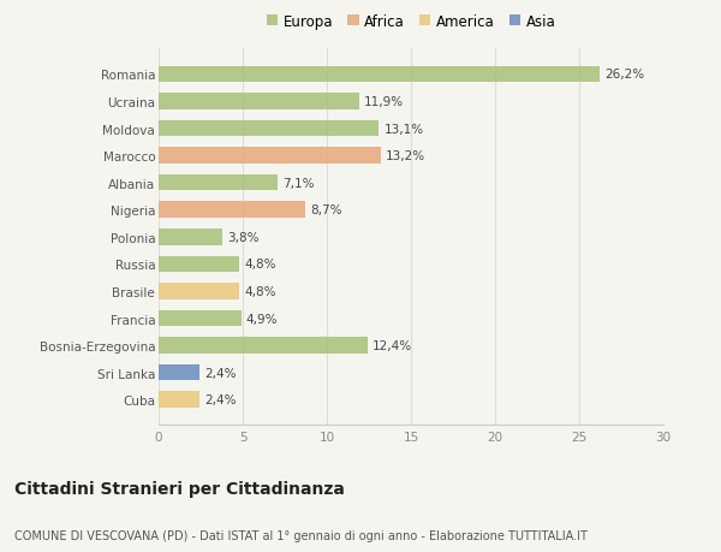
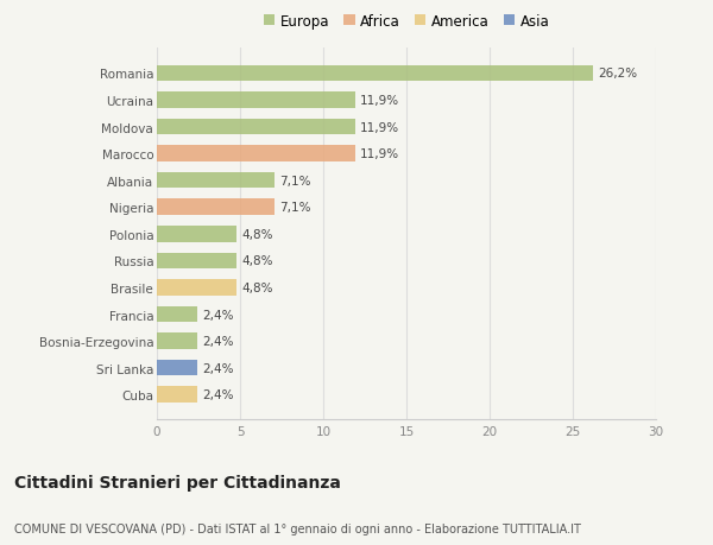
Moldova: 13,1% -> 11,9%
Marocco: 13,2% -> 11,9%
Nigeria: 8,7% -> 7,1%
Polonia: 3,8% -> 4,8%
Francia: 4,9% -> 2,4%
Bosnia-Erzegovina: 12,4% -> 2,4%
